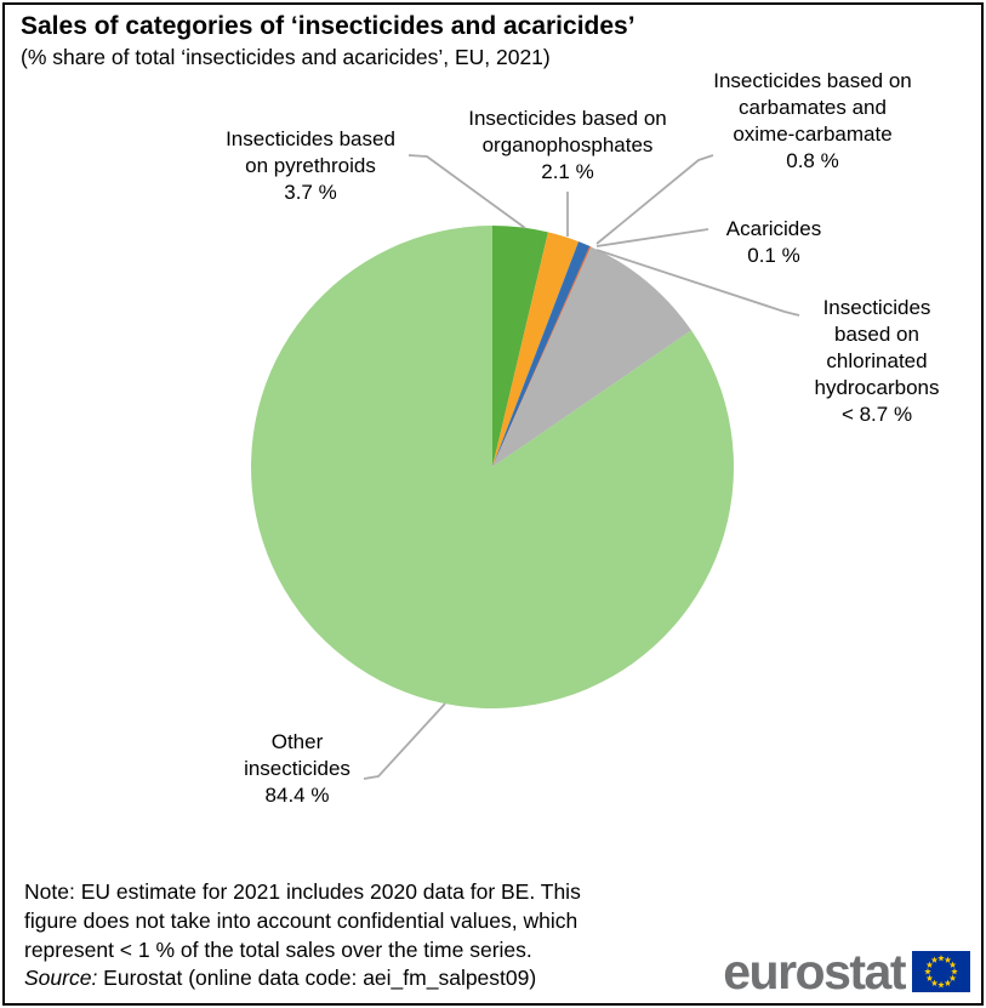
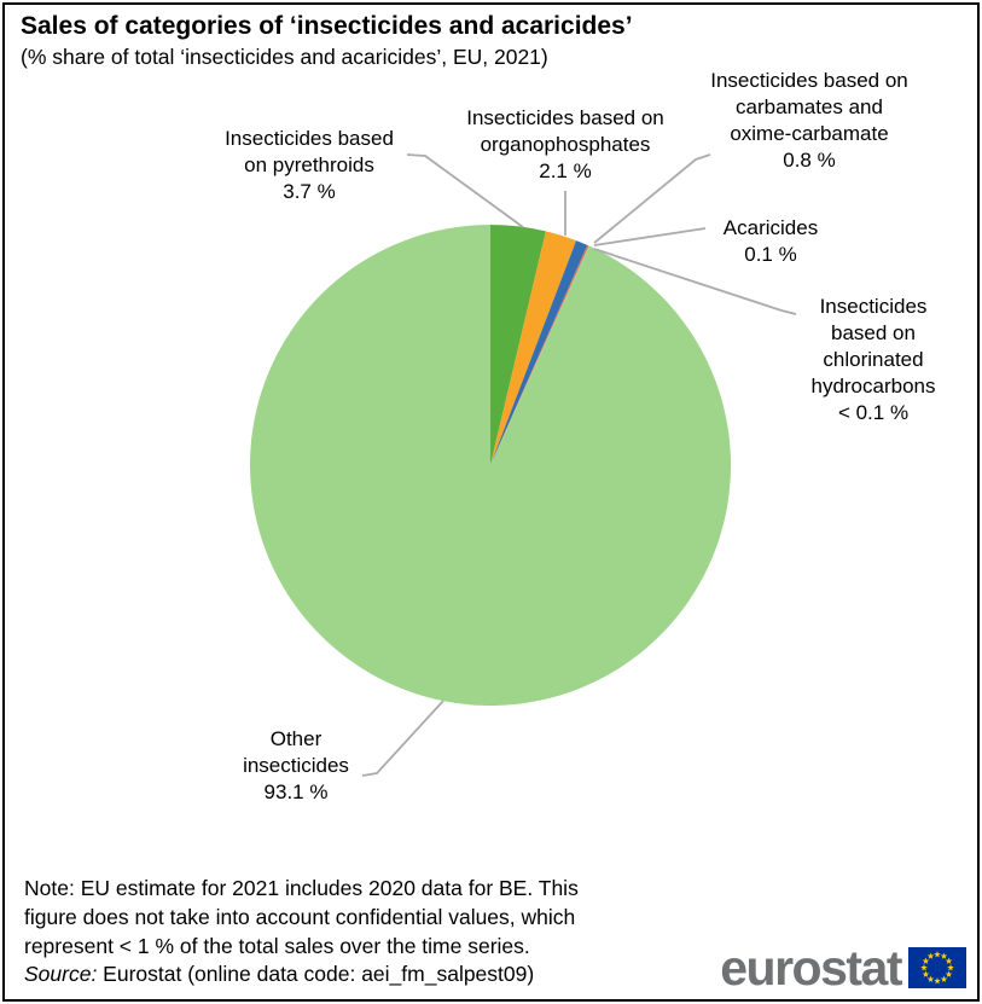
Insecticides based on chlorinated hydrocarbons: 8.7 -> 0.1
Other insecticides: 84.4 -> 93.1
